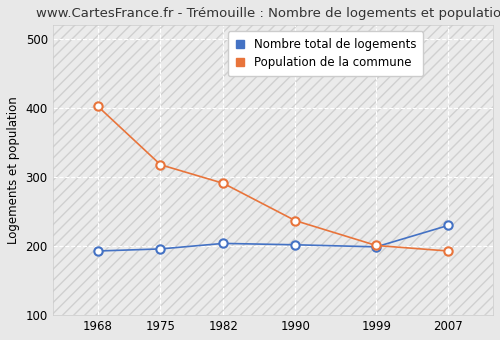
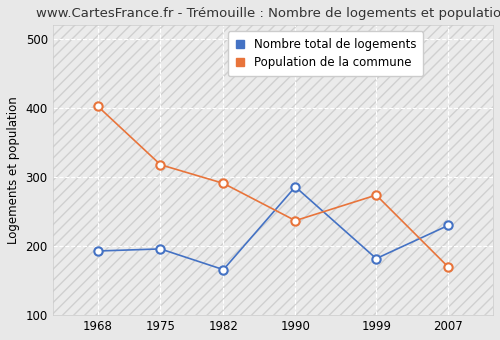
Nombre total de logements/1982: 204 -> 166
Nombre total de logements/1990: 202 -> 286
Nombre total de logements/1999: 199 -> 182
Population de la commune/1999: 201 -> 274
Population de la commune/2007: 193 -> 170
